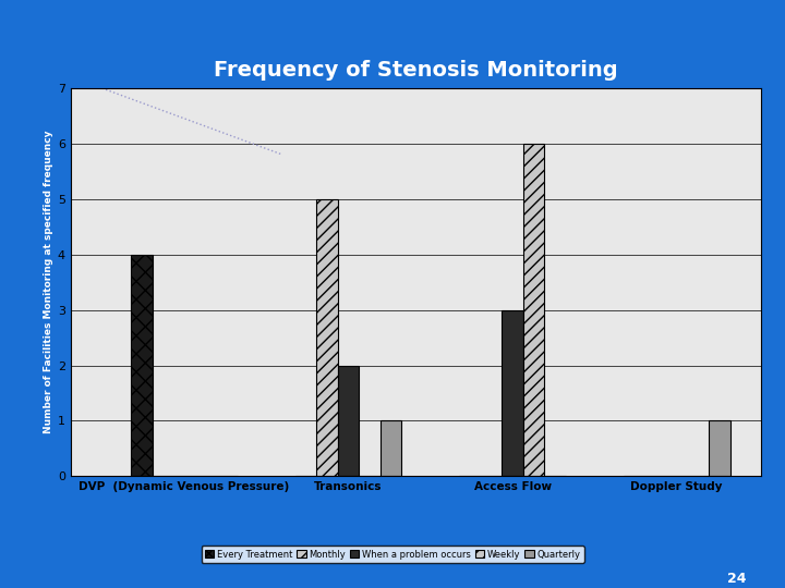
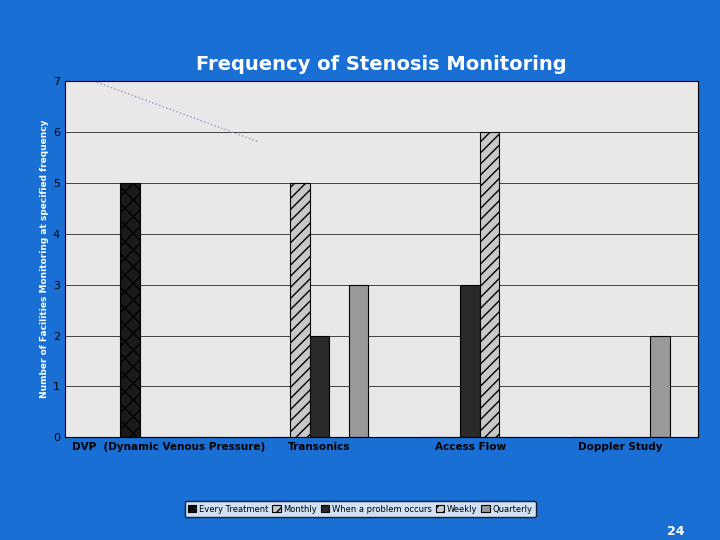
Every Treatment/DVP (Dynamic Venous Pressure): 4 -> 5
Quarterly/Transonics: 1 -> 3
Quarterly/Doppler Study: 1 -> 2
